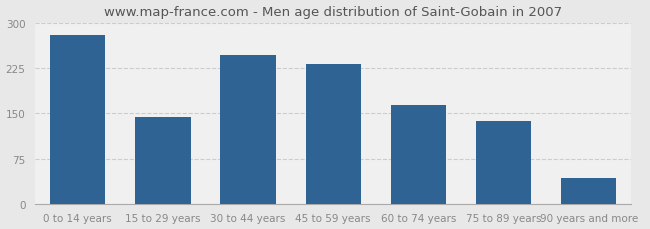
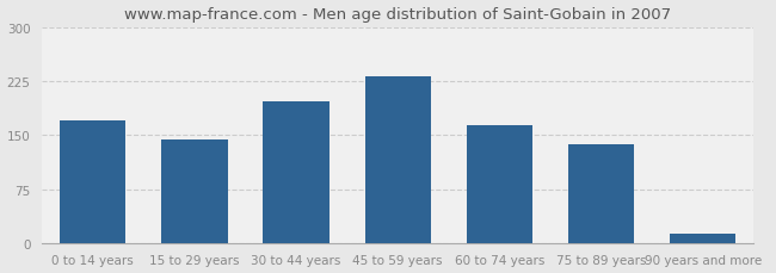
0 to 14 years: 280 -> 170
30 to 44 years: 246 -> 197
90 years and more: 42 -> 13
